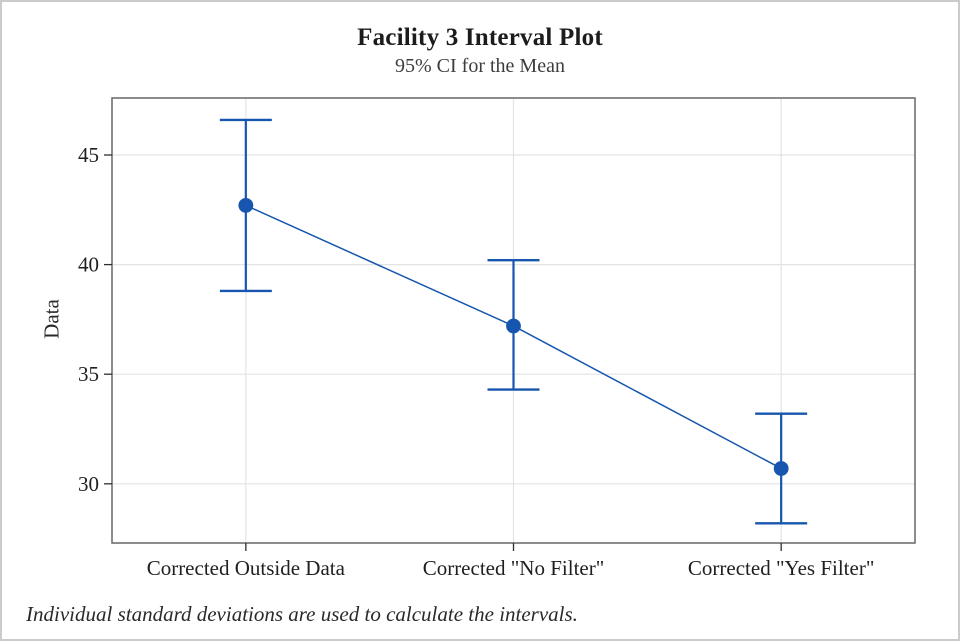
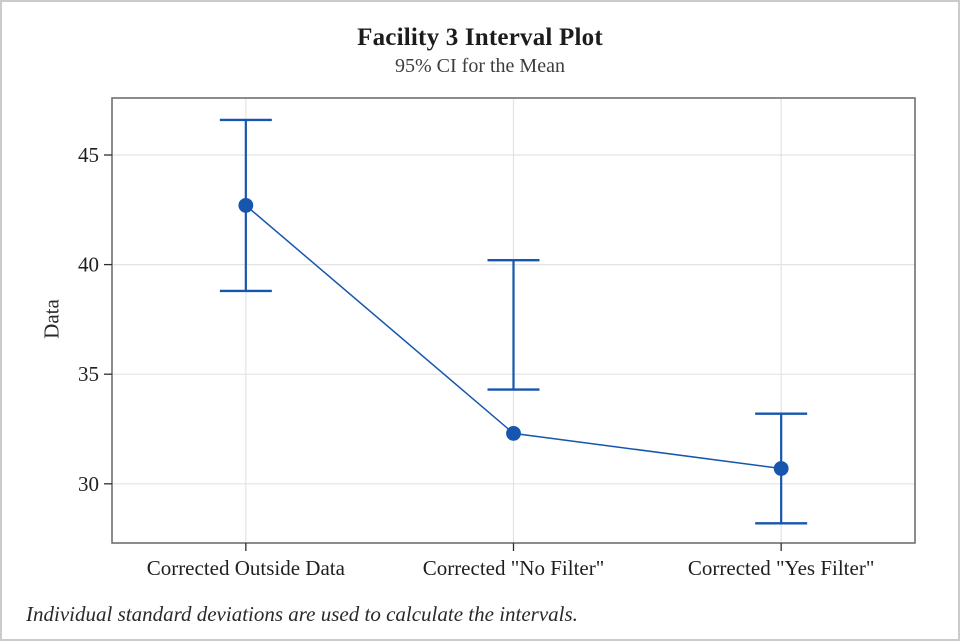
Corrected "No Filter": 37.2 -> 32.3
